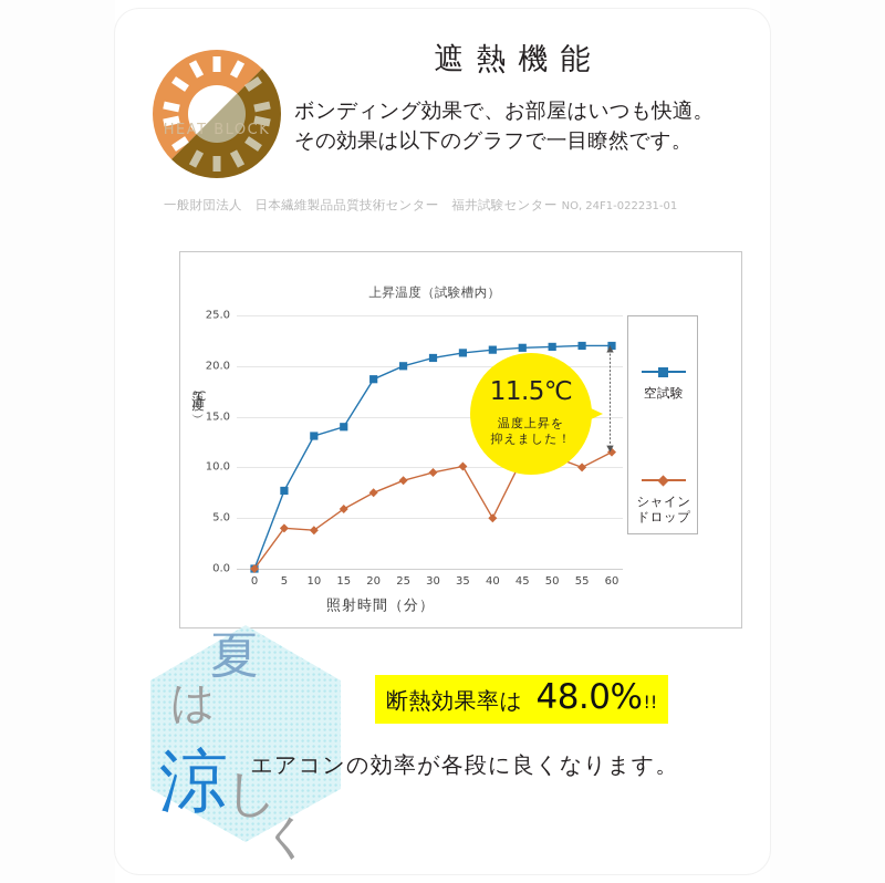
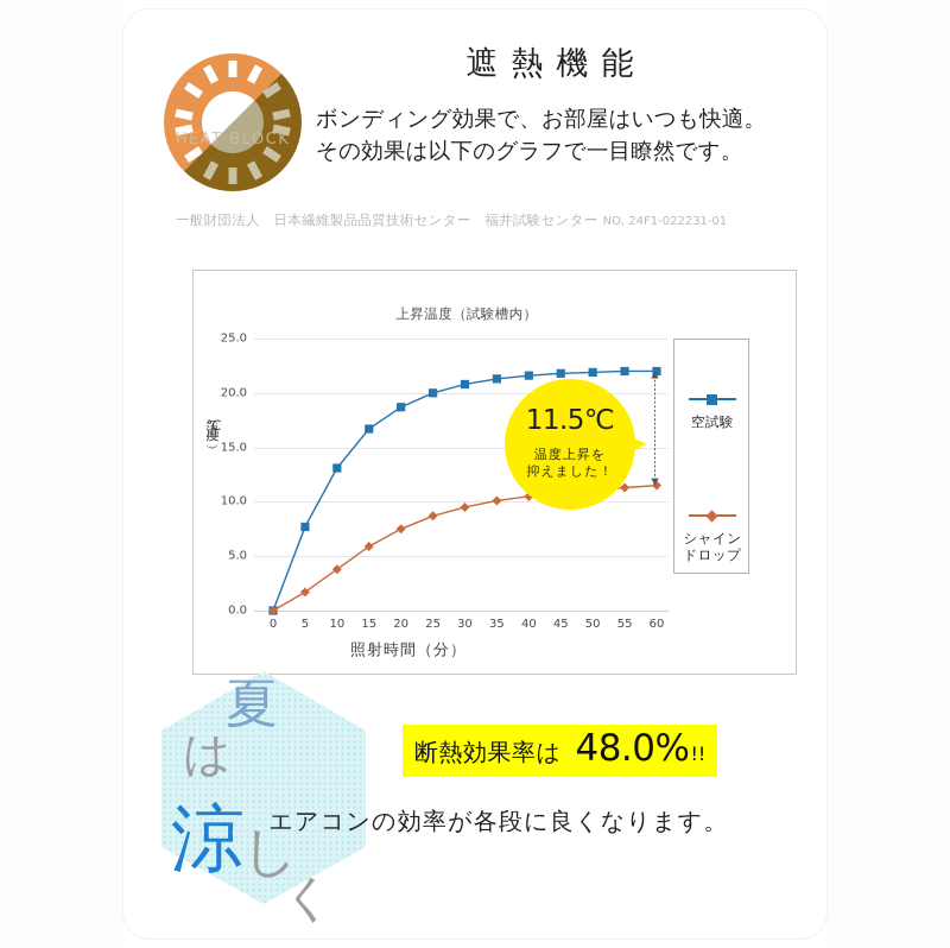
シャインドロップ/5: 4 -> 2
空試験/15: 14 -> 17
シャインドロップ/40: 5 -> 10
シャインドロップ/55: 10 -> 11
